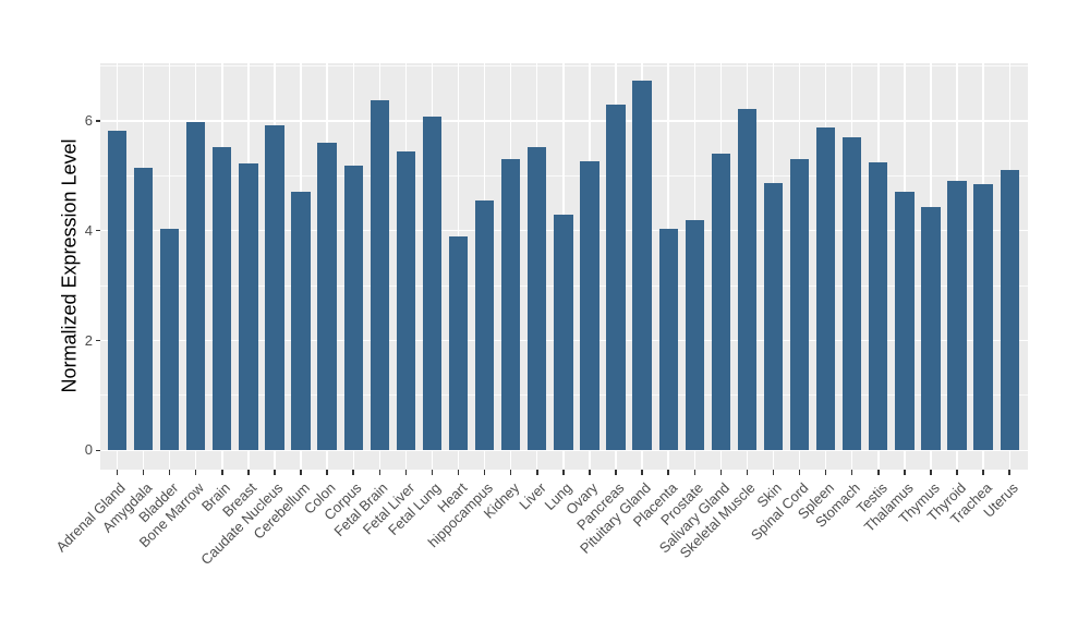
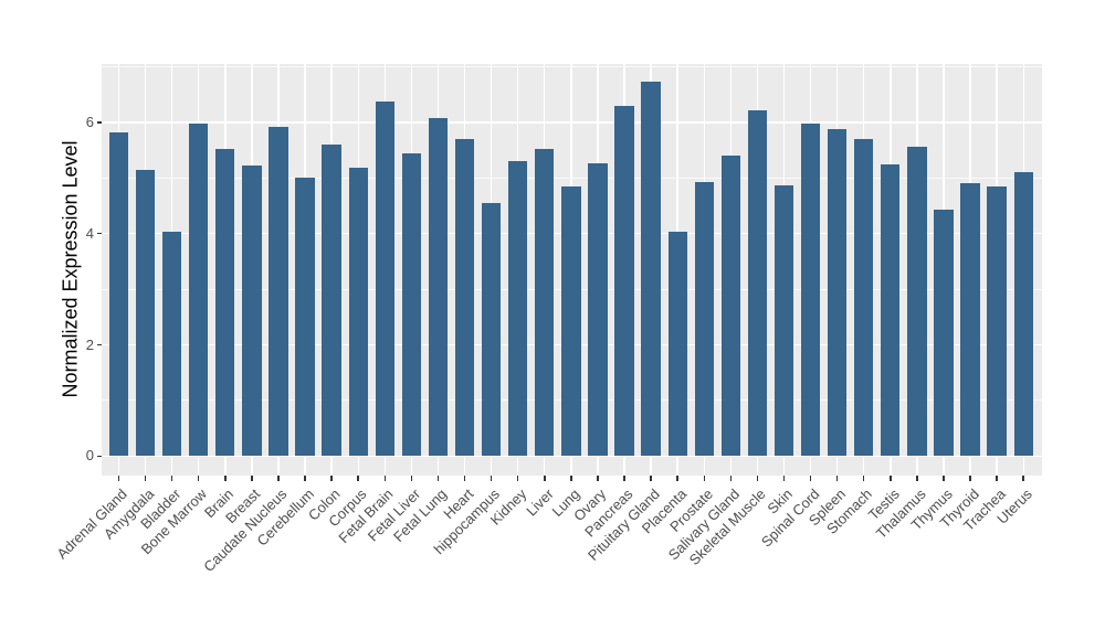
Cerebellum: 4.7 -> 5.0
Heart: 3.9 -> 5.7
Lung: 4.3 -> 4.8
Prostate: 4.2 -> 4.9
Spinal Cord: 5.3 -> 6.0
Thalamus: 4.7 -> 5.6
